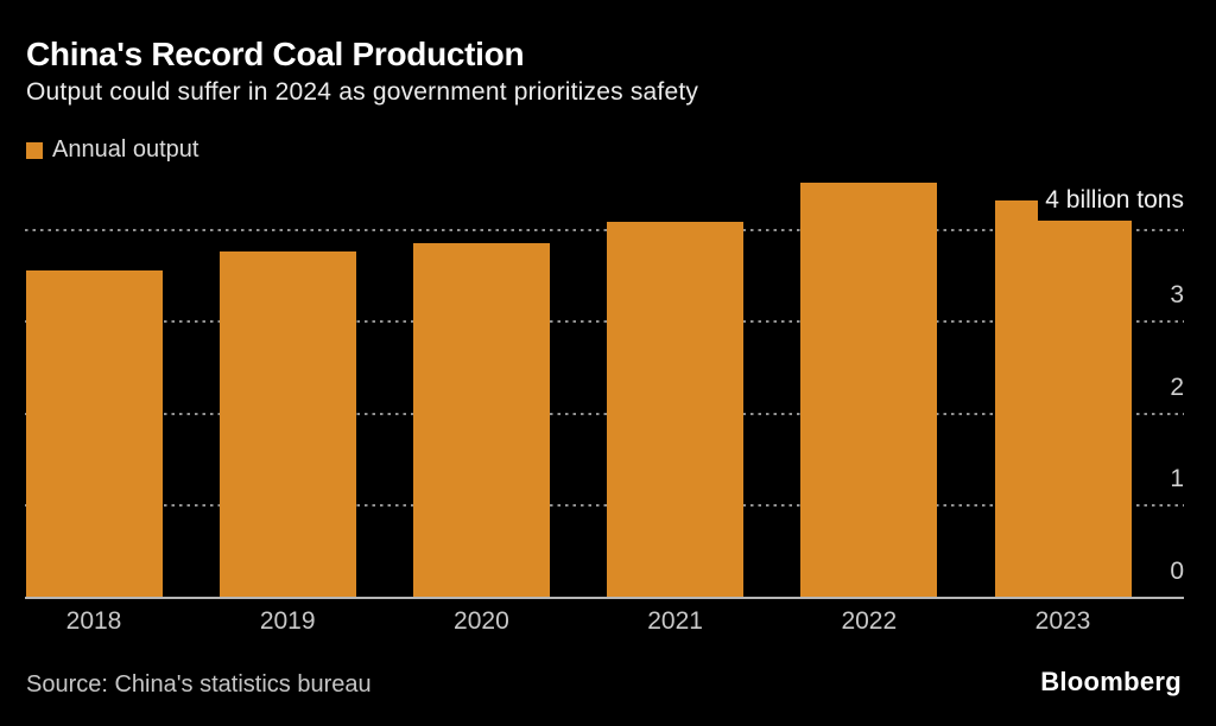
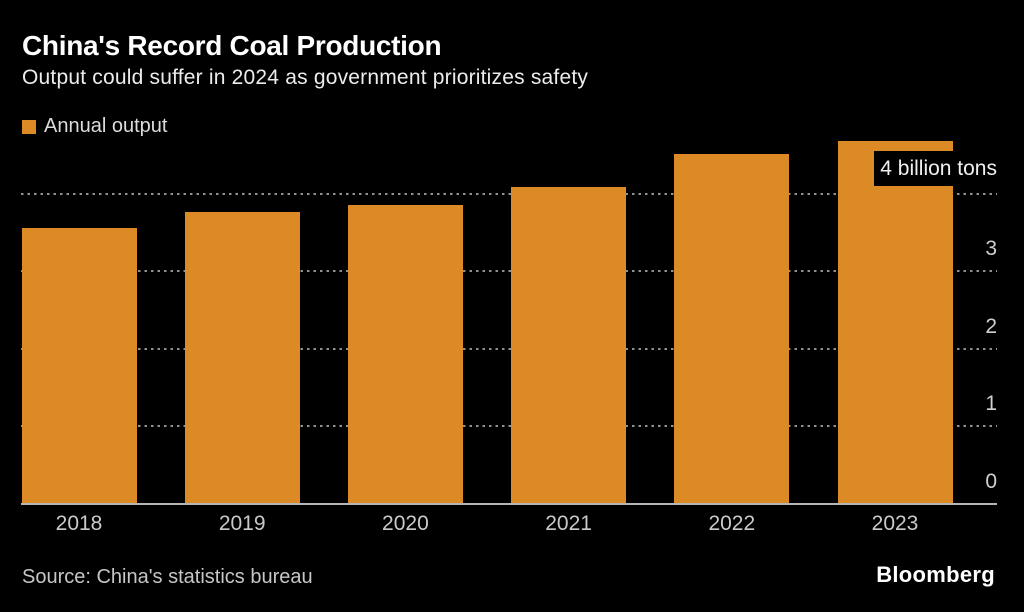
2023: 4.3 -> 4.7
